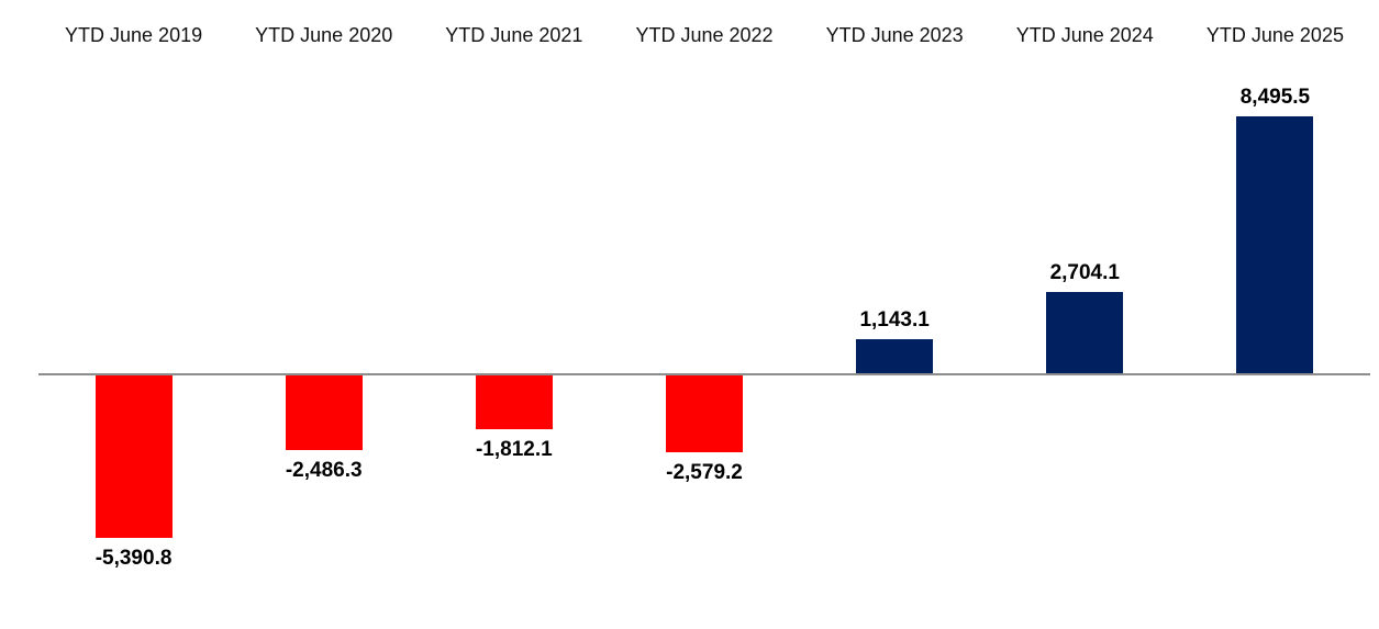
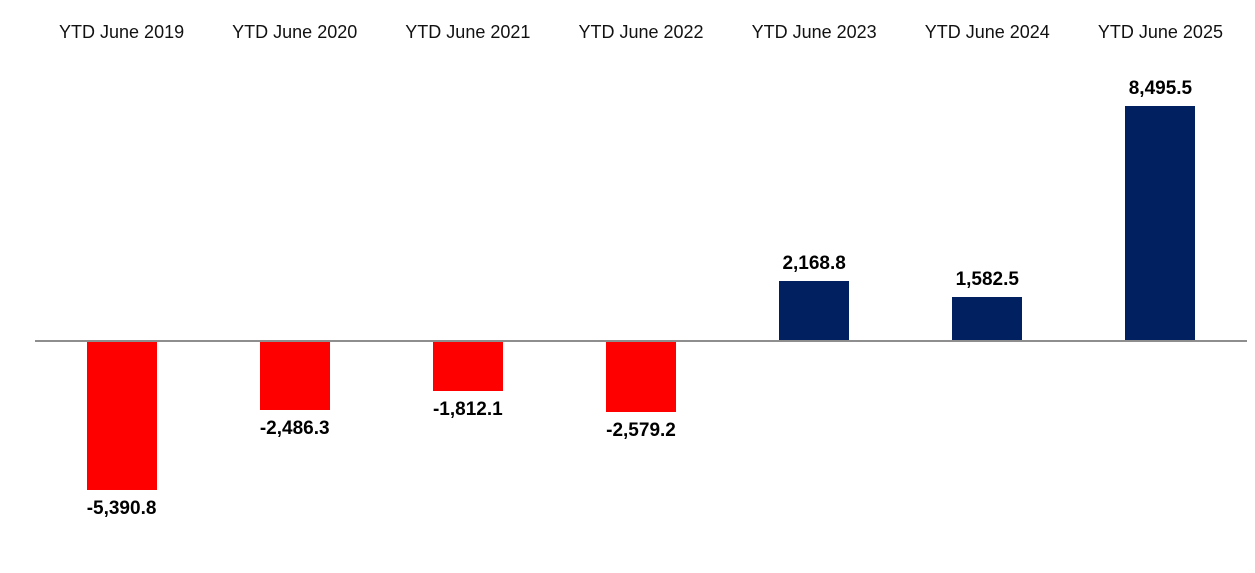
YTD June 2023: 1,143.1 -> 2,168.8
YTD June 2024: 2,704.1 -> 1,582.5
